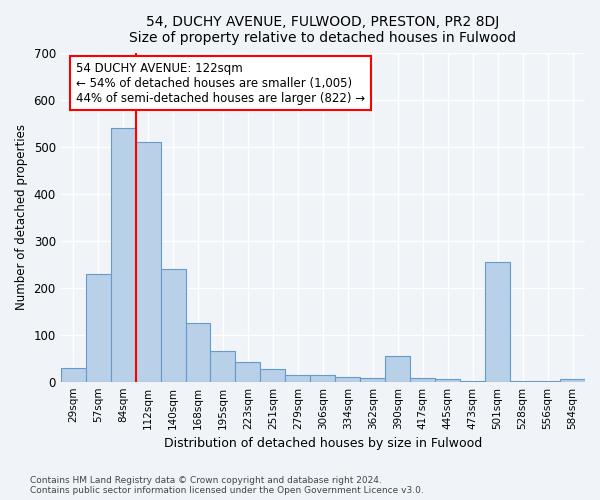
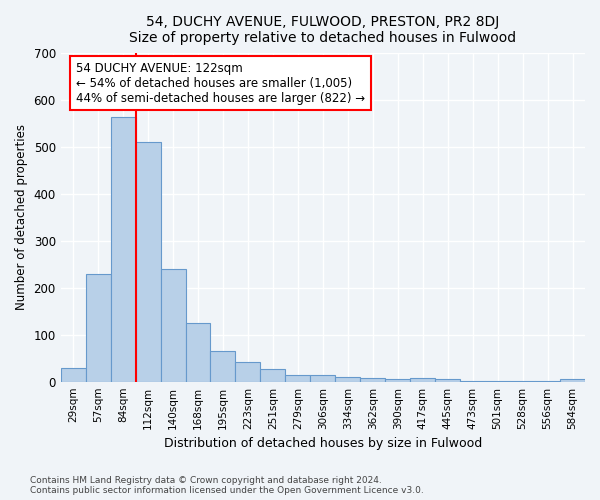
84sqm: 540 -> 565
390sqm: 55 -> 5
501sqm: 255 -> 2
